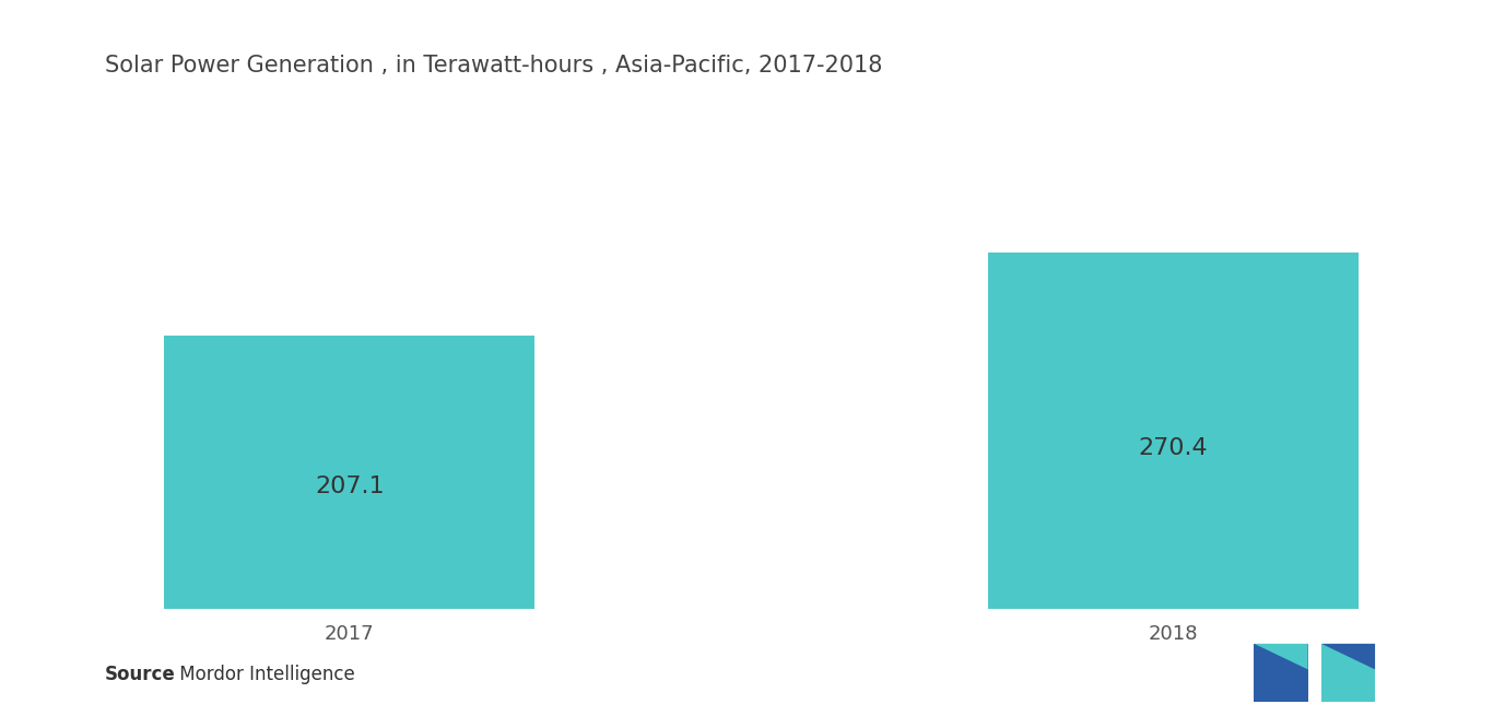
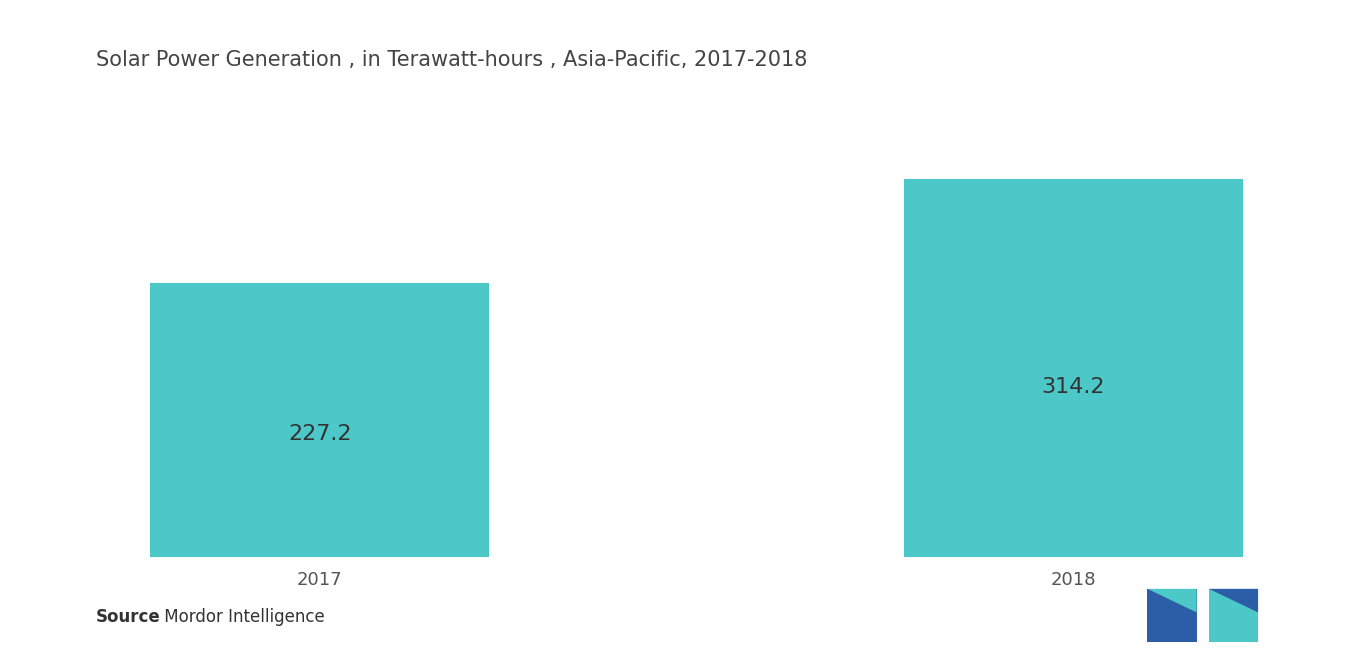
2017: 207.1 -> 227.2
2018: 270.4 -> 314.2
